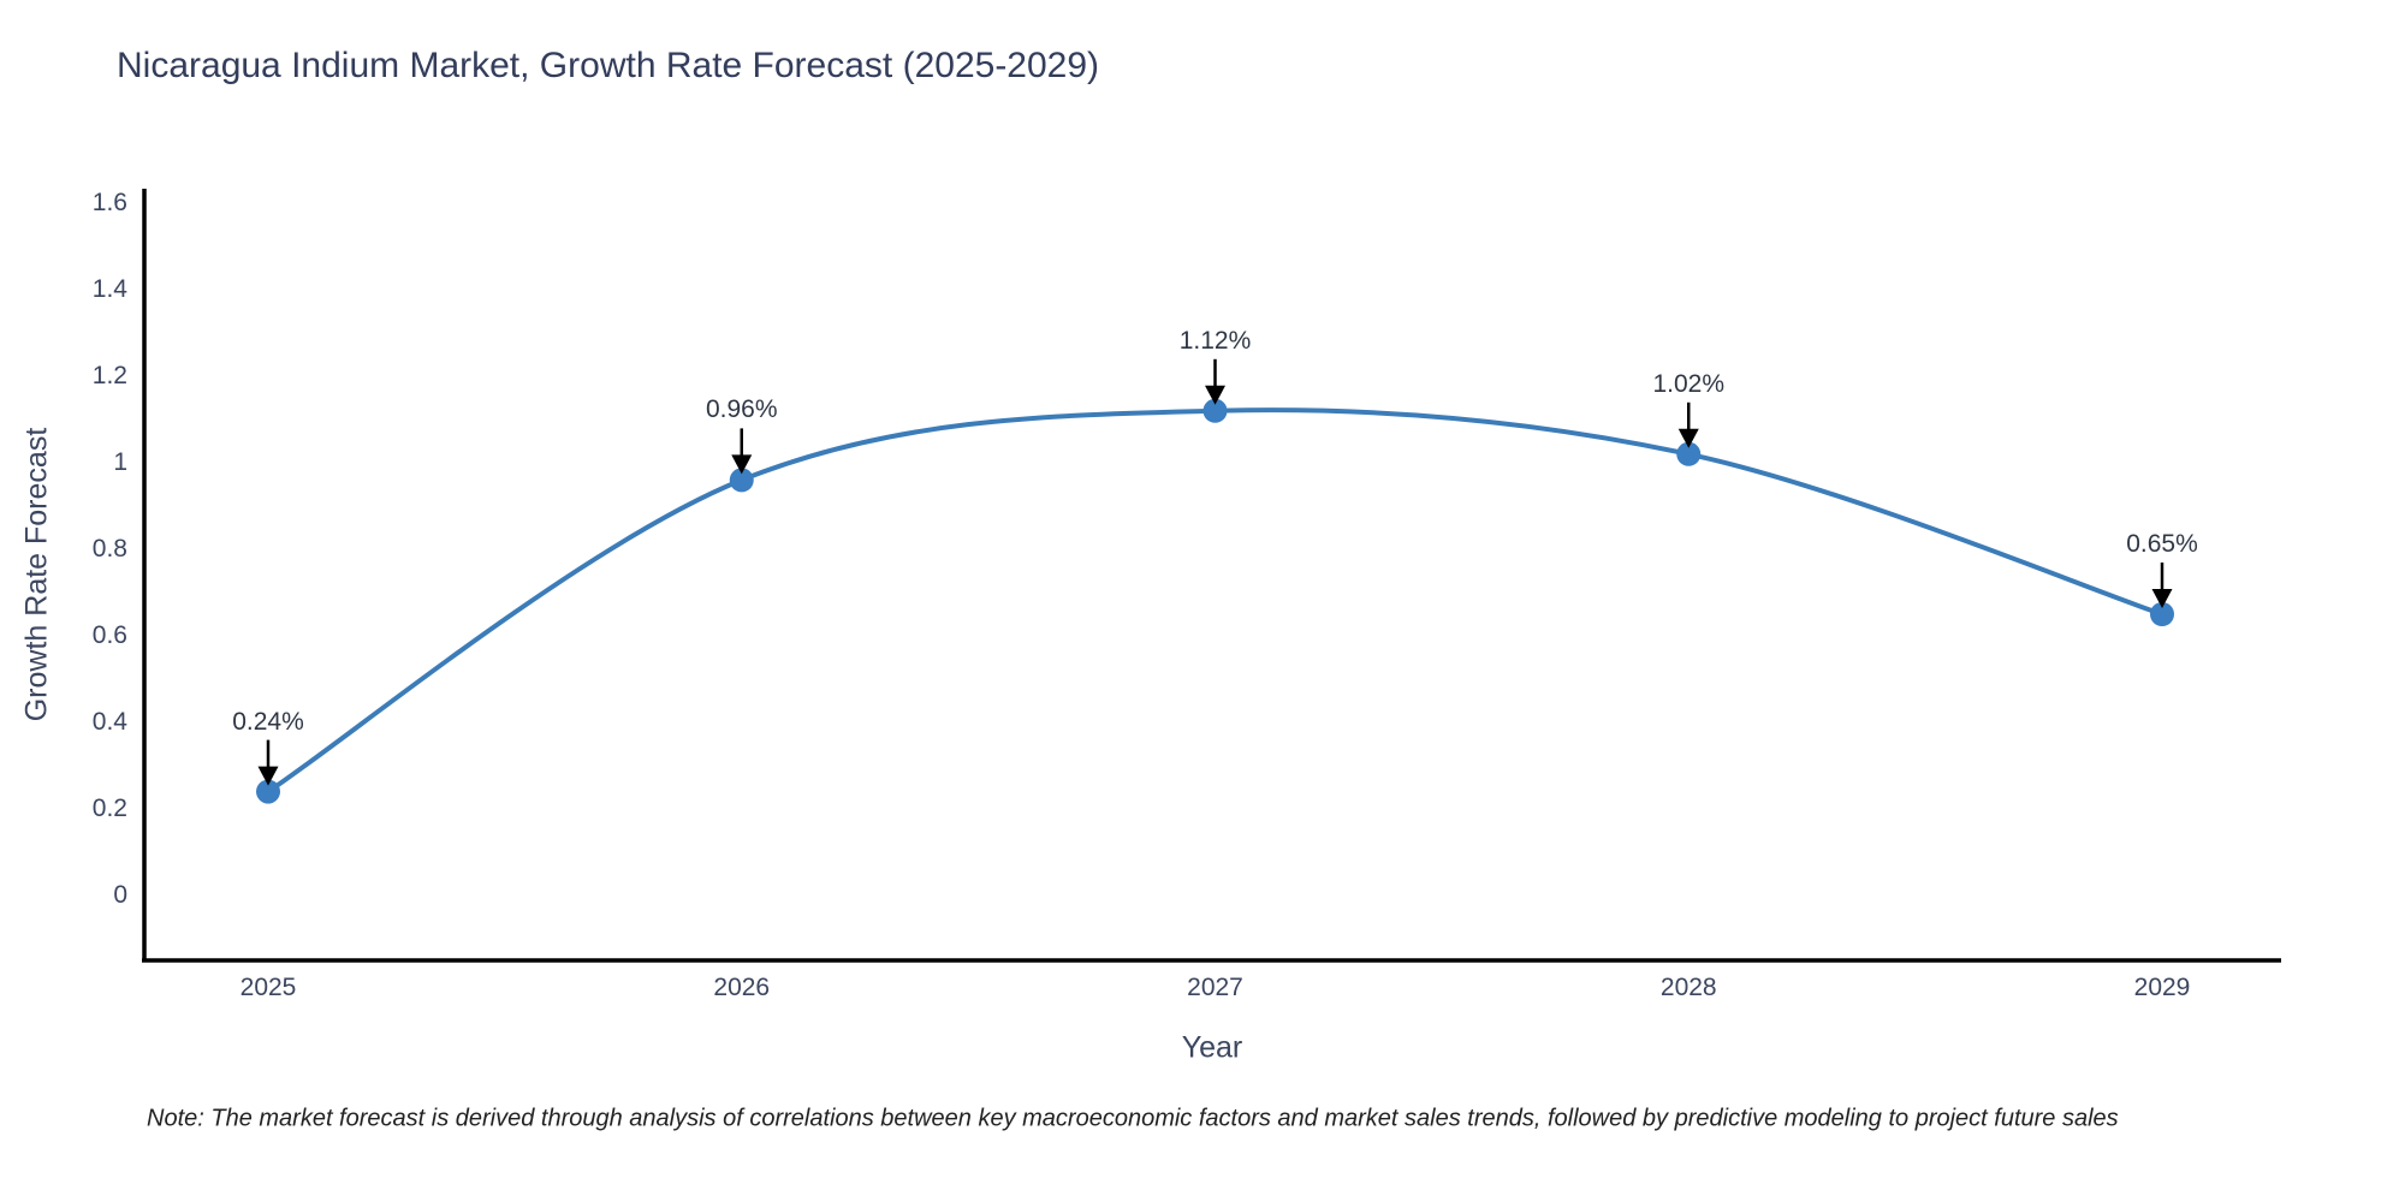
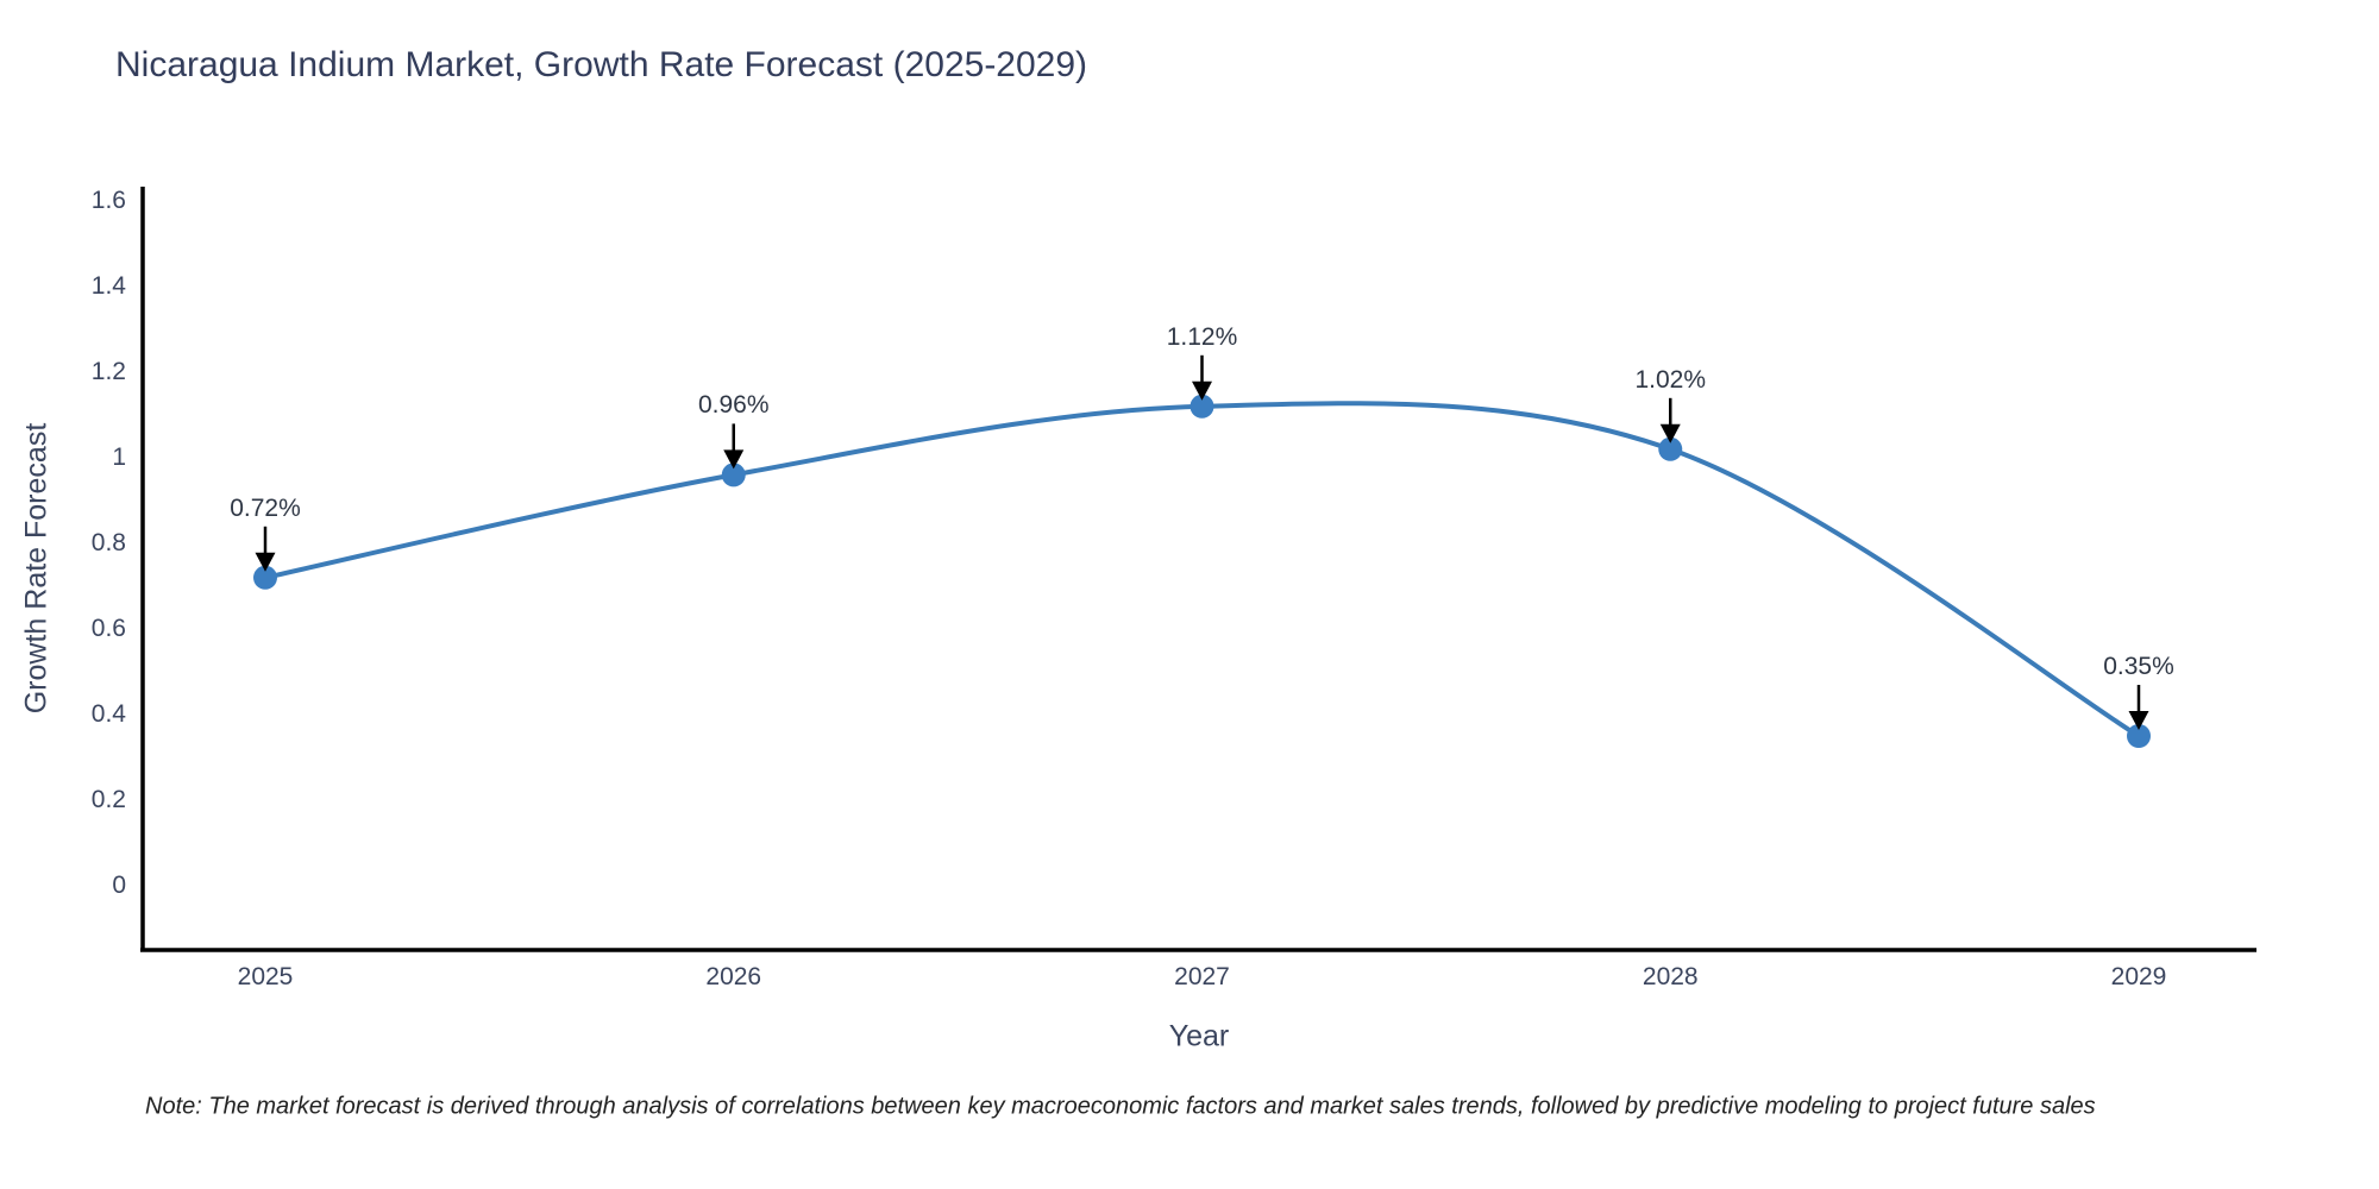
2025: 0.24% -> 0.72%
2029: 0.65% -> 0.35%
